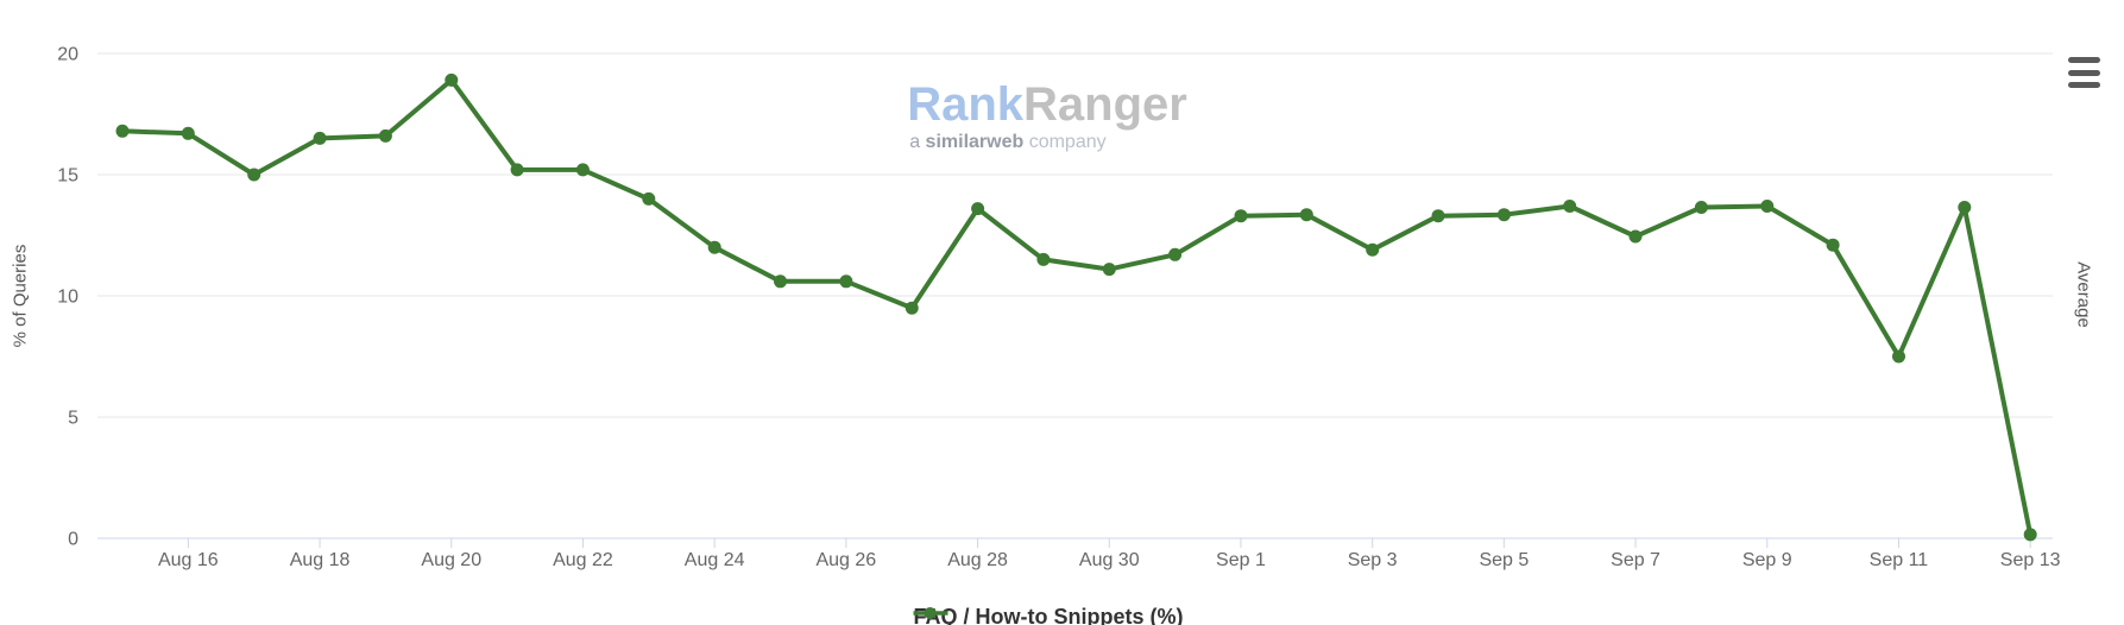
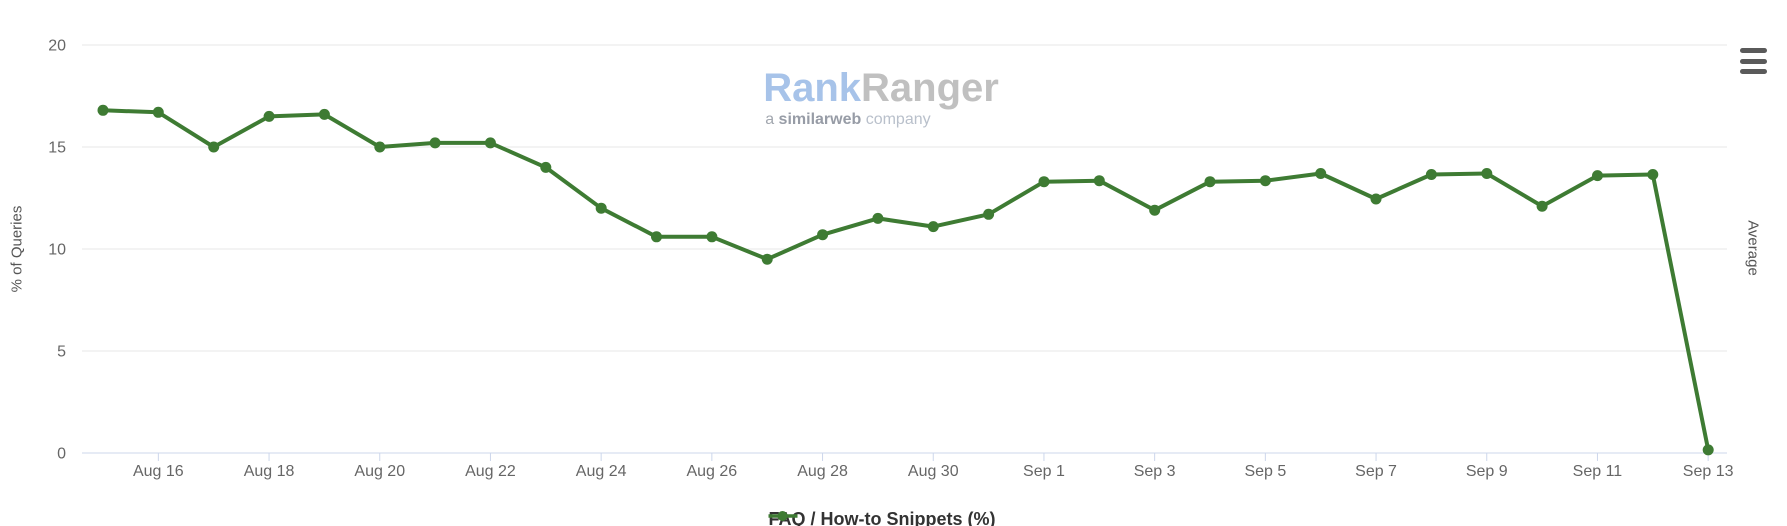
Aug 20: 18.9 -> 15.0
Aug 28: 13.6 -> 10.7
Sep 11: 7.5 -> 13.6
